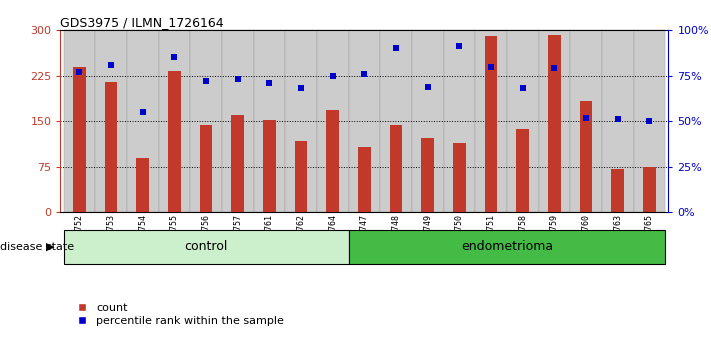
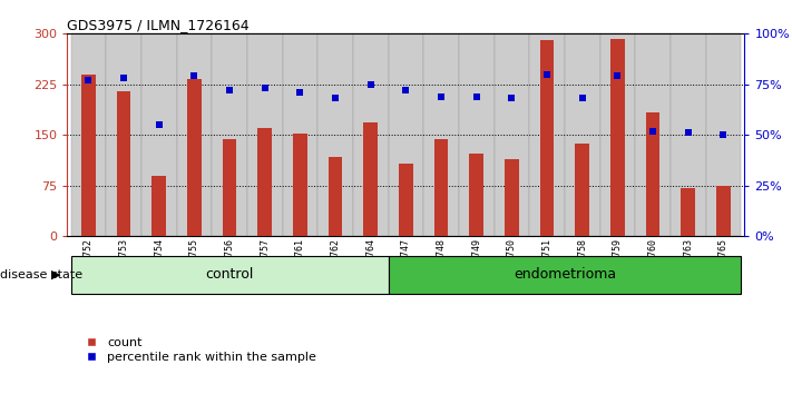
percentile rank within the sample/GSM572753: 81% -> 78%
percentile rank within the sample/GSM572755: 85% -> 79%
percentile rank within the sample/GSM572747: 76% -> 72%
percentile rank within the sample/GSM572748: 90% -> 69%
percentile rank within the sample/GSM572750: 91% -> 68%
